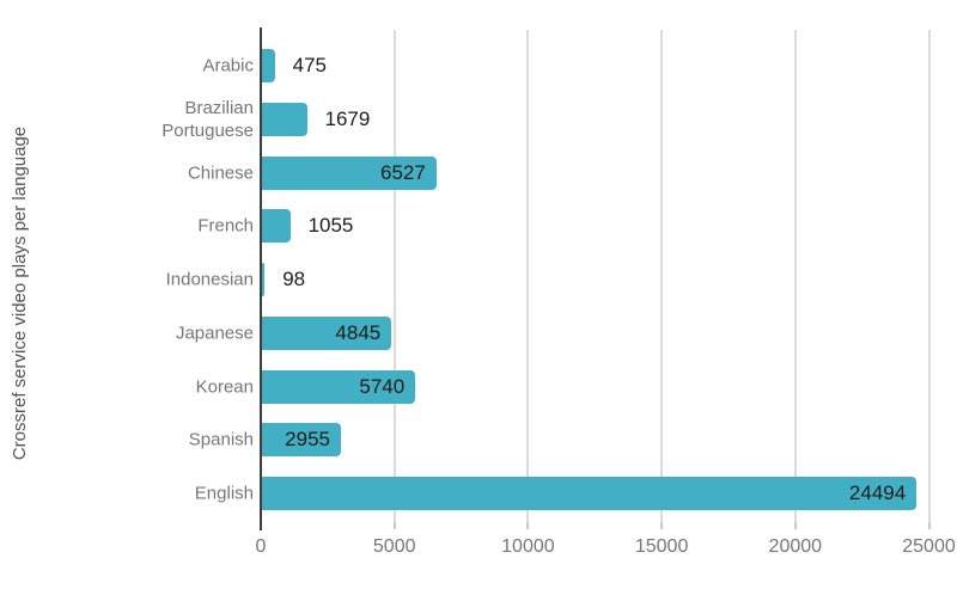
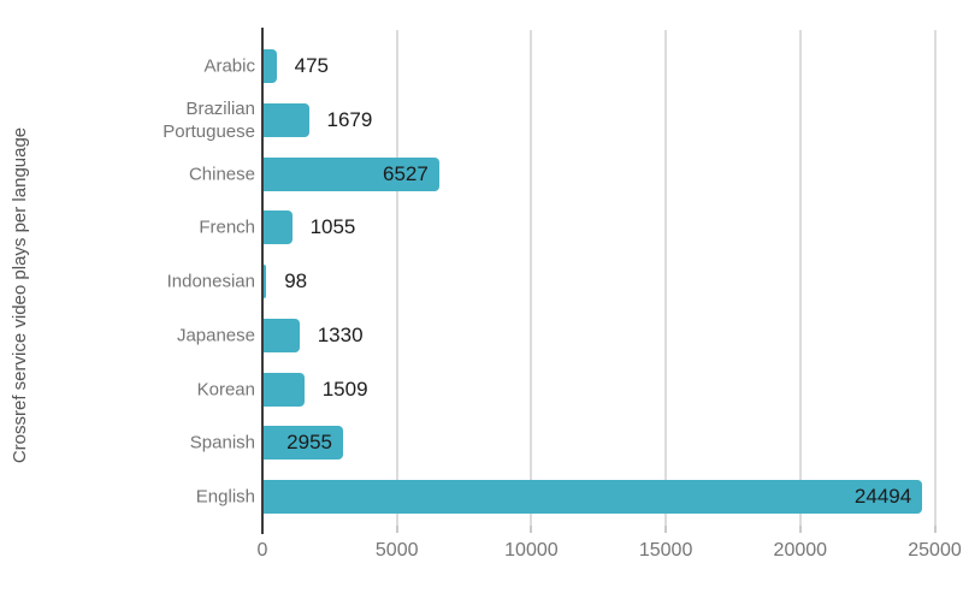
Japanese: 4845 -> 1330
Korean: 5740 -> 1509
